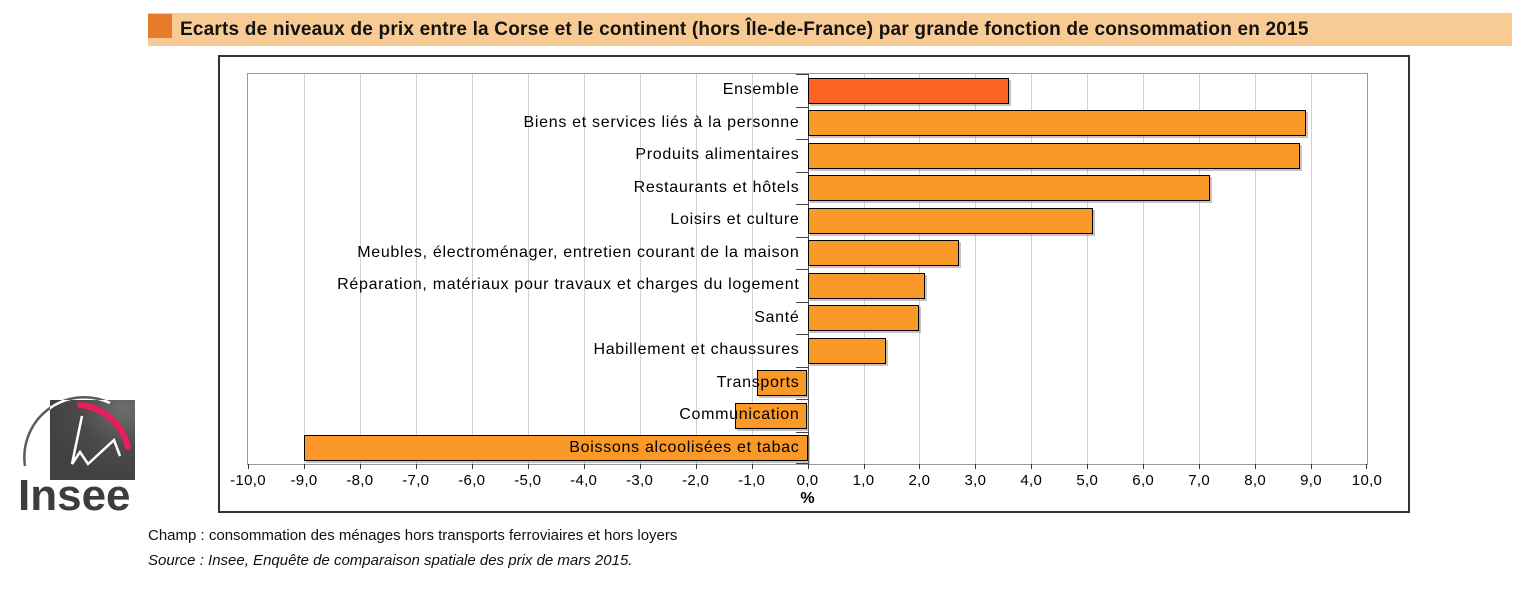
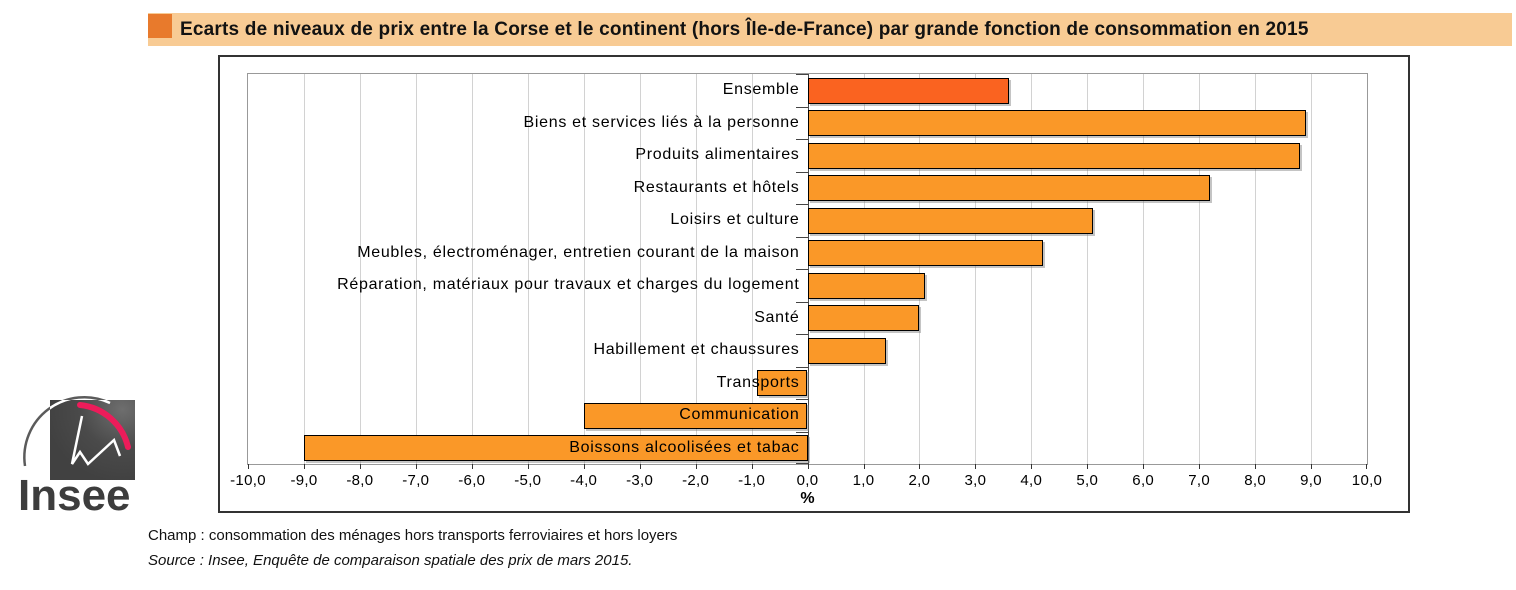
Meubles, électroménager, entretien courant de la maison: 2,7 -> 4,2
Communication: -1,3 -> -4,0
